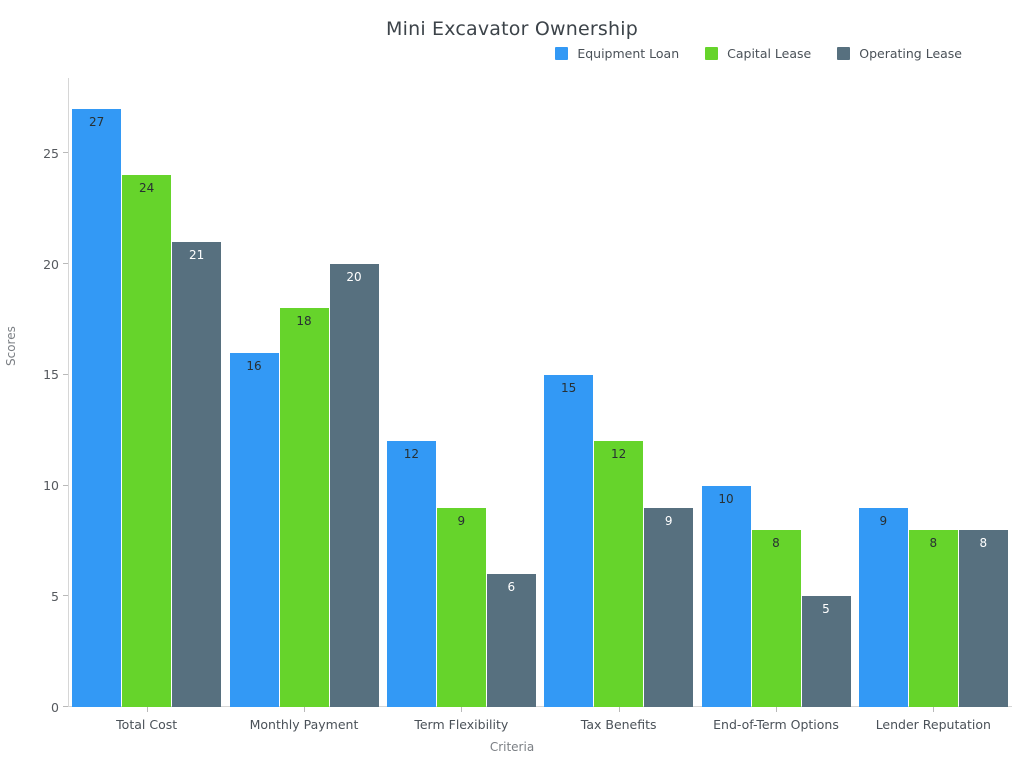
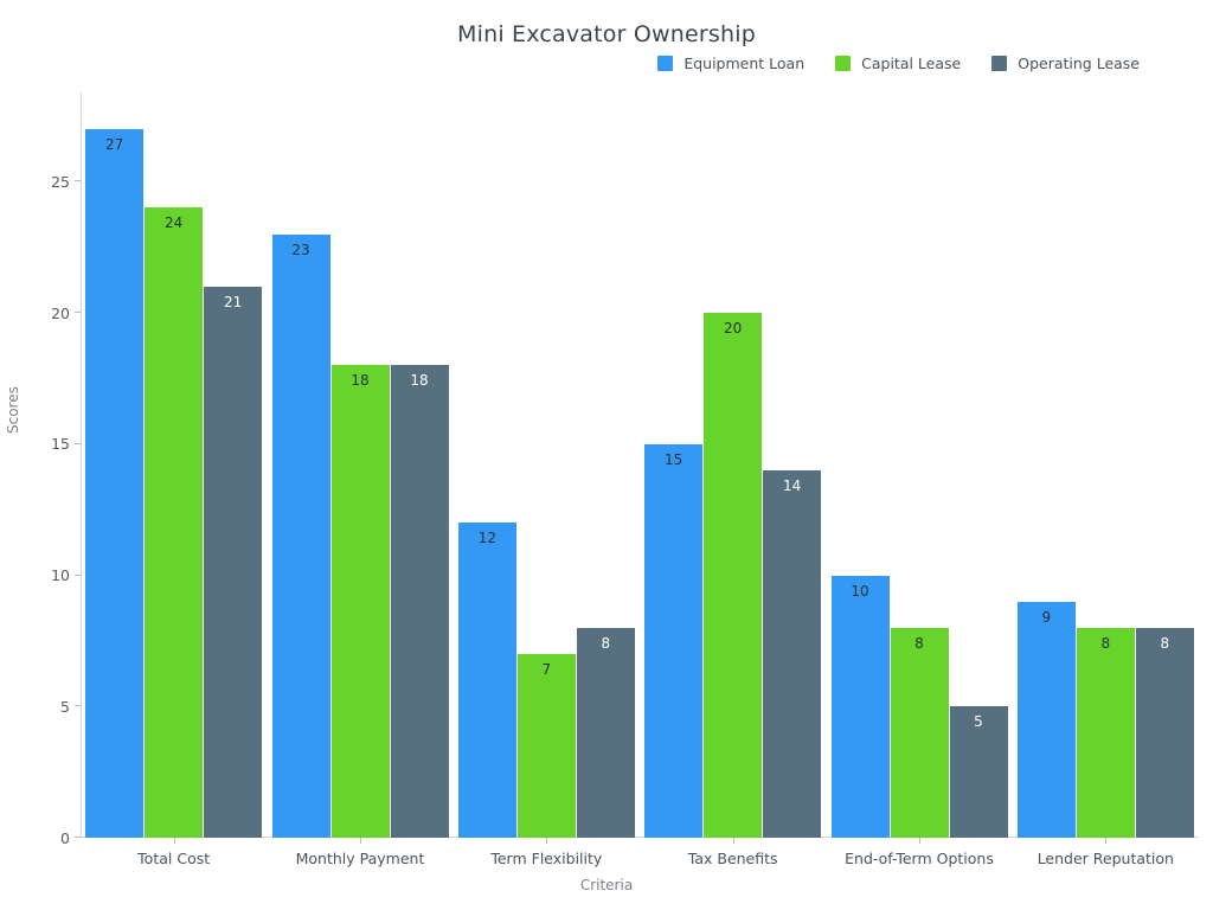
Equipment Loan/Monthly Payment: 16 -> 23
Operating Lease/Monthly Payment: 20 -> 18
Capital Lease/Term Flexibility: 9 -> 7
Operating Lease/Term Flexibility: 6 -> 8
Capital Lease/Tax Benefits: 12 -> 20
Operating Lease/Tax Benefits: 9 -> 14
